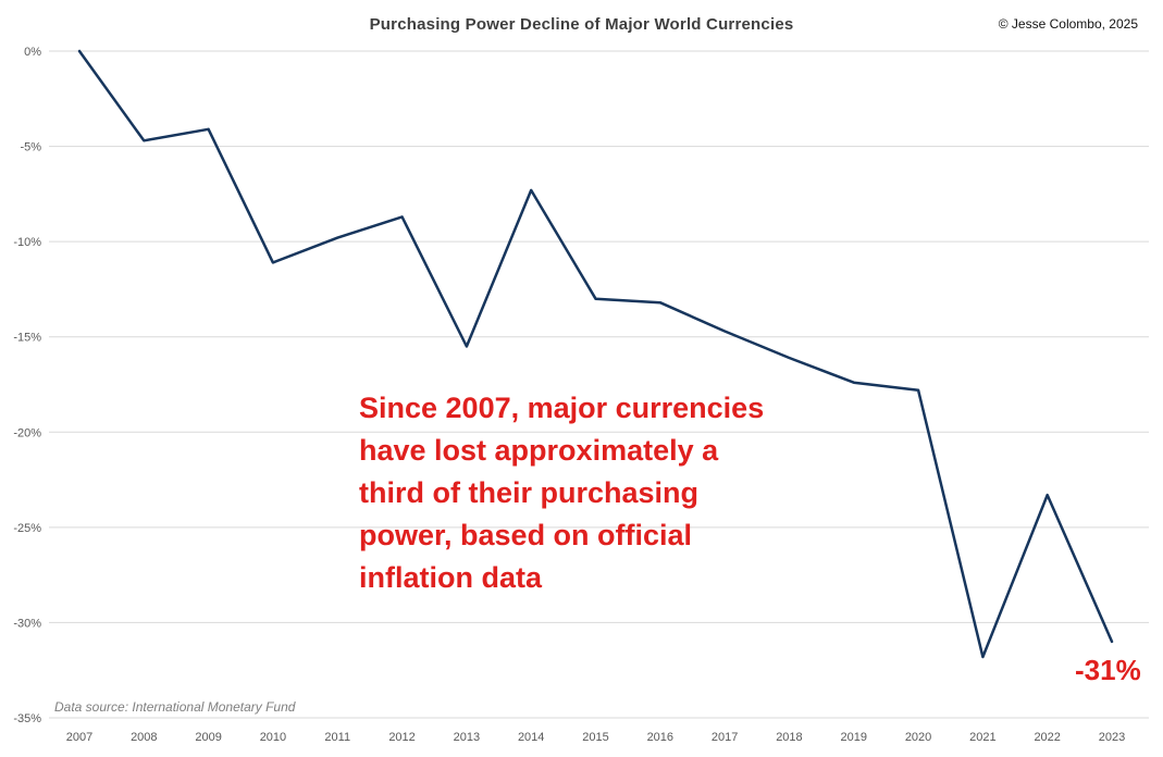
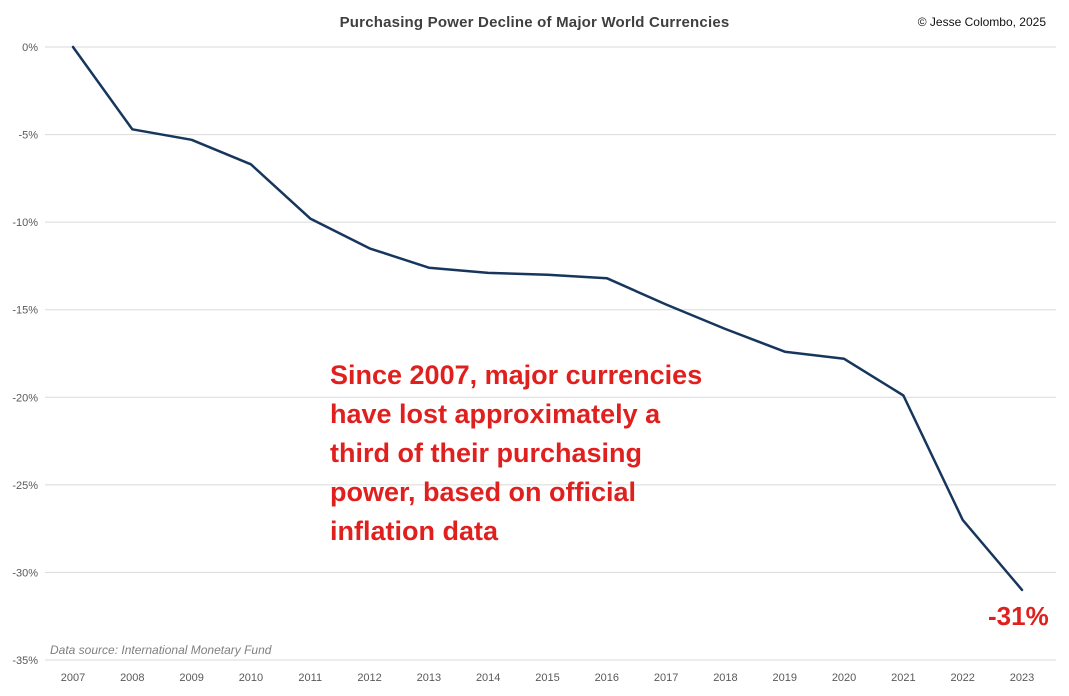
2009: -4.1% -> -5.3%
2010: -11.1% -> -6.7%
2012: -8.7% -> -11.5%
2013: -15.5% -> -12.6%
2014: -7.3% -> -12.9%
2021: -31.8% -> -19.9%
2022: -23.3% -> -27.0%
